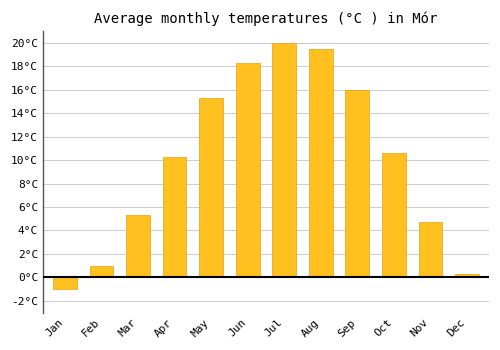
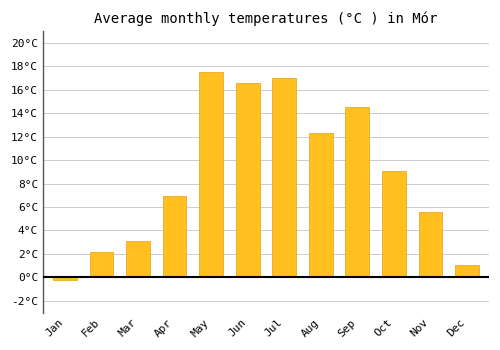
Jan: -1.0°C -> -0.2°C
Feb: 1.0°C -> 2.2°C
Mar: 5.3°C -> 3.1°C
Apr: 10.3°C -> 6.9°C
May: 15.3°C -> 17.5°C
Jun: 18.3°C -> 16.6°C
Jul: 20.0°C -> 17.0°C
Aug: 19.5°C -> 12.3°C
Sep: 16.0°C -> 14.5°C
Oct: 10.6°C -> 9.1°C
Nov: 4.7°C -> 5.6°C
Dec: 0.3°C -> 1.1°C
